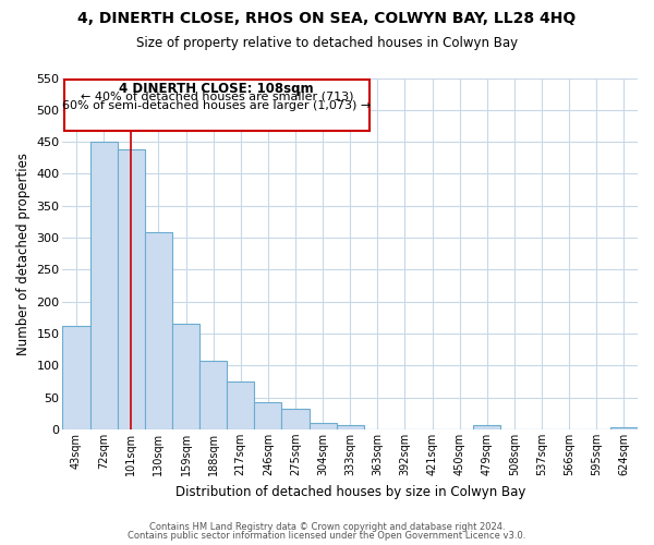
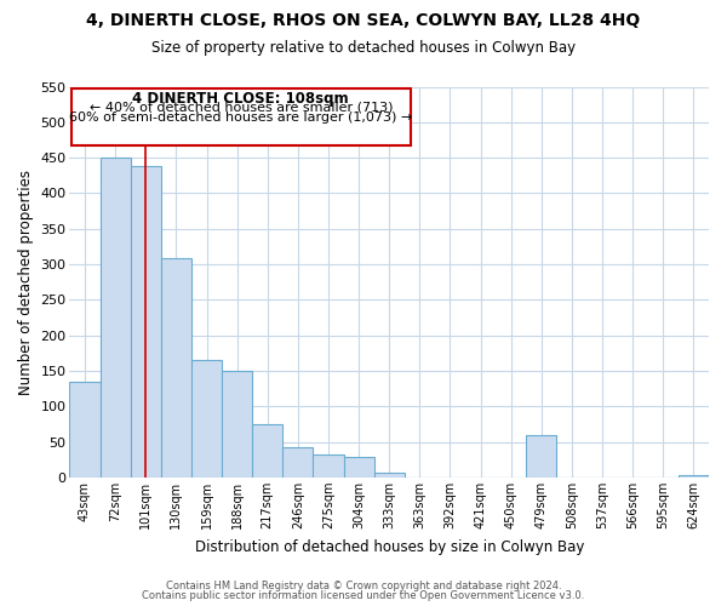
43sqm: 162 -> 134
188sqm: 108 -> 150
304sqm: 10 -> 28
479sqm: 6 -> 60
